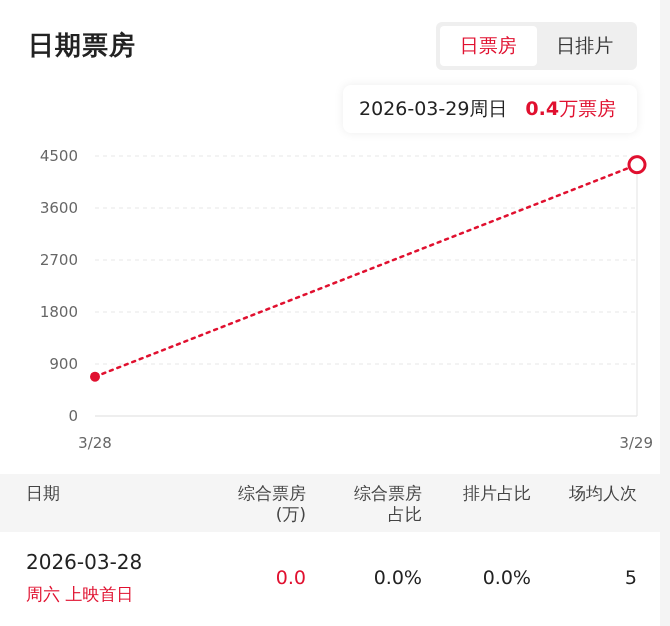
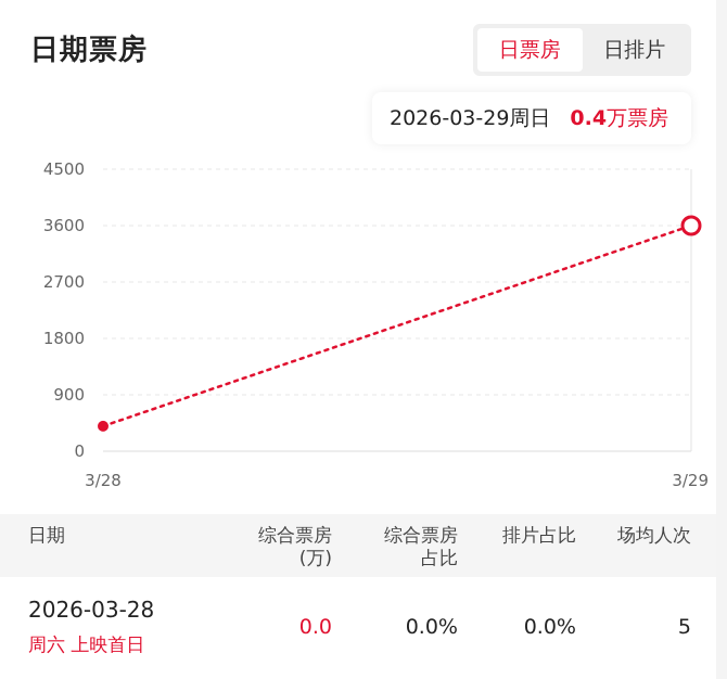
3/28: 700 -> 400
3/29: 4400 -> 3600
